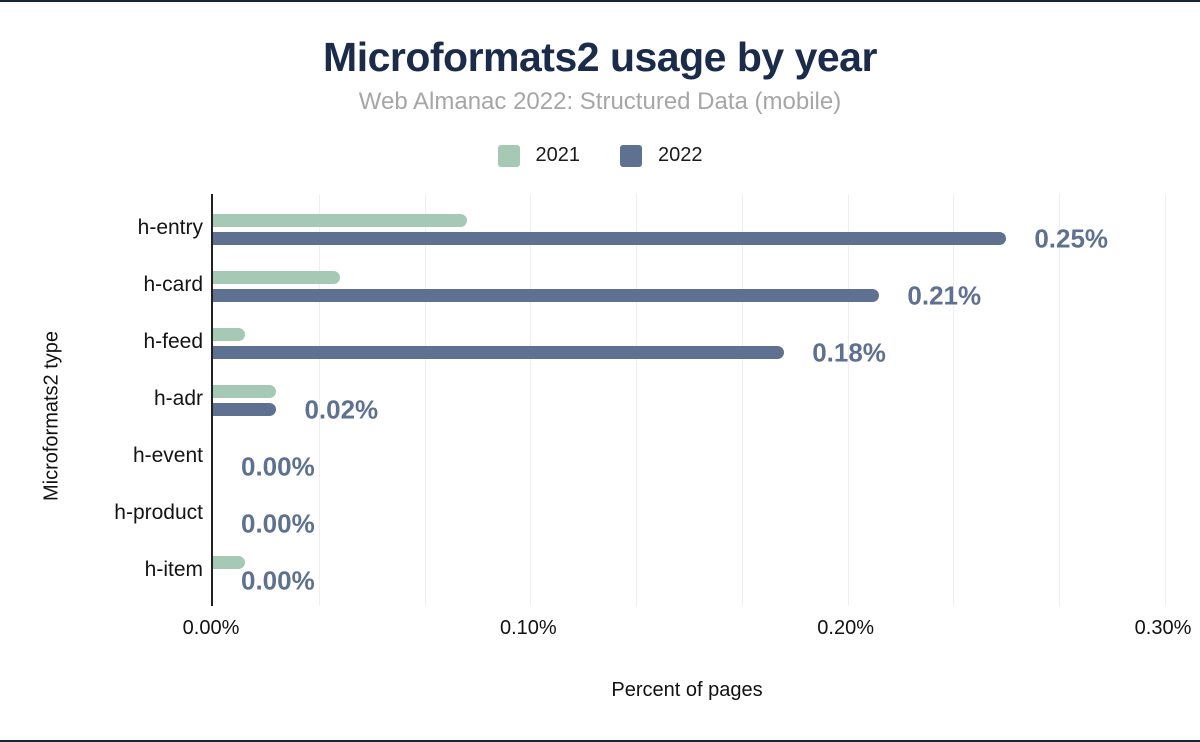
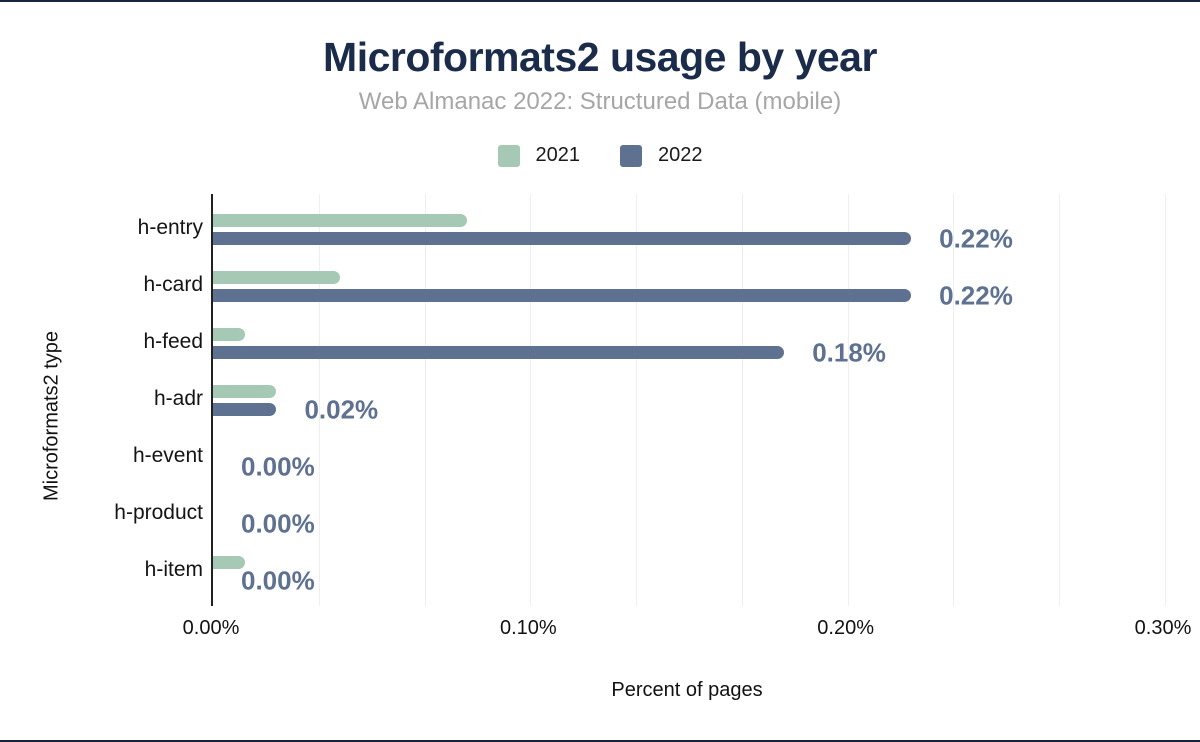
2022/h-entry: 0.25% -> 0.22%
2022/h-card: 0.21% -> 0.22%
